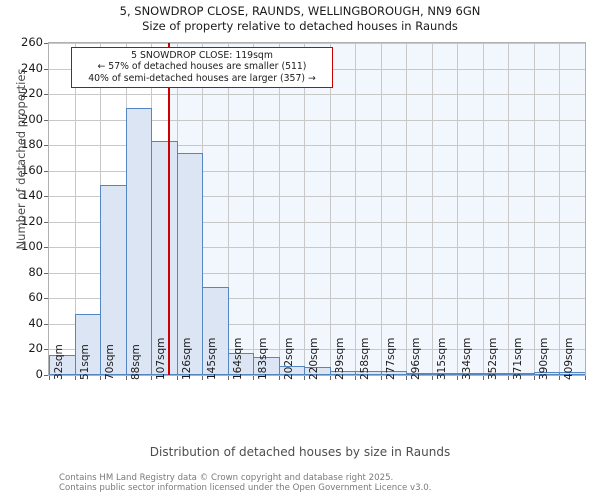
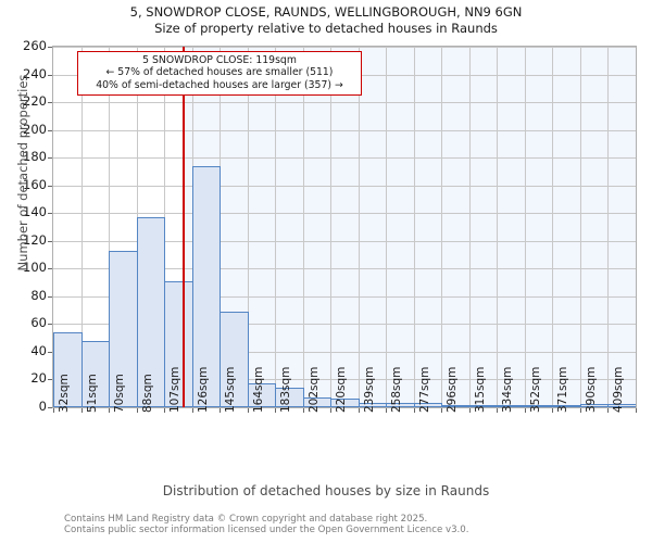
32sqm: 16 -> 54
70sqm: 149 -> 113
88sqm: 209 -> 137
107sqm: 183 -> 91
